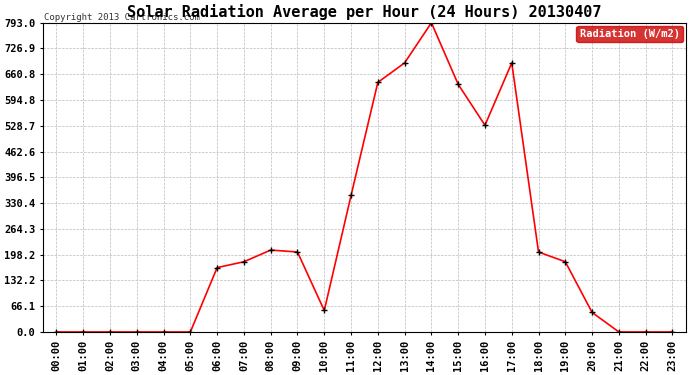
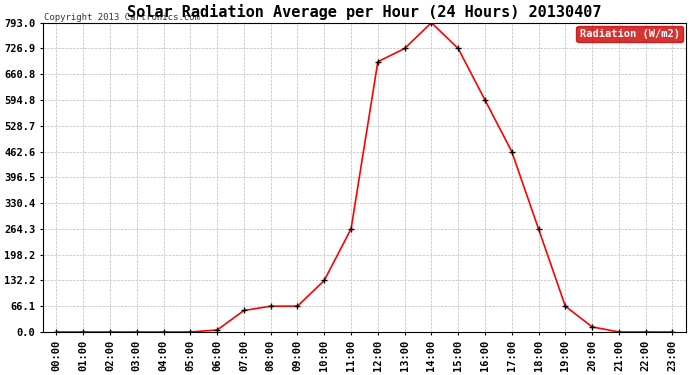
06:00: 165 -> 5
07:00: 180 -> 55
08:00: 210 -> 66
09:00: 205 -> 66
10:00: 55 -> 132
11:00: 350 -> 264
12:00: 640 -> 693
13:00: 690 -> 727
15:00: 635 -> 727
16:00: 530 -> 595
17:00: 690 -> 463
18:00: 205 -> 264
19:00: 180 -> 66
20:00: 50 -> 13
